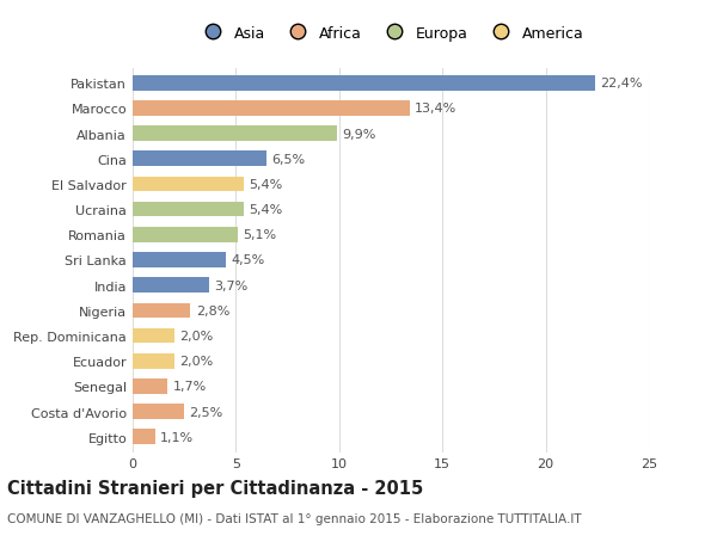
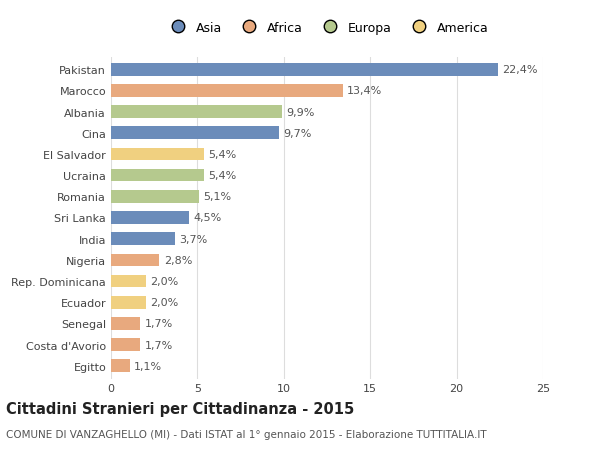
Cina: 6,5% -> 9,7%
Costa d'Avorio: 2,5% -> 1,7%
